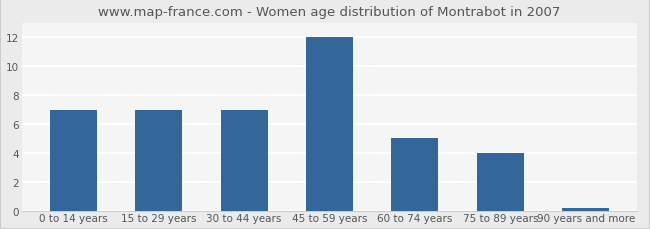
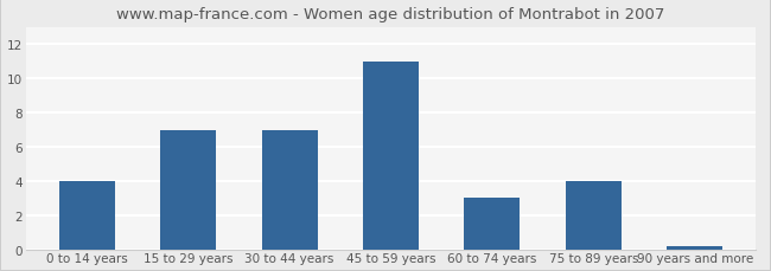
0 to 14 years: 7.0 -> 4.0
45 to 59 years: 12.0 -> 11.0
60 to 74 years: 5.0 -> 3.0
